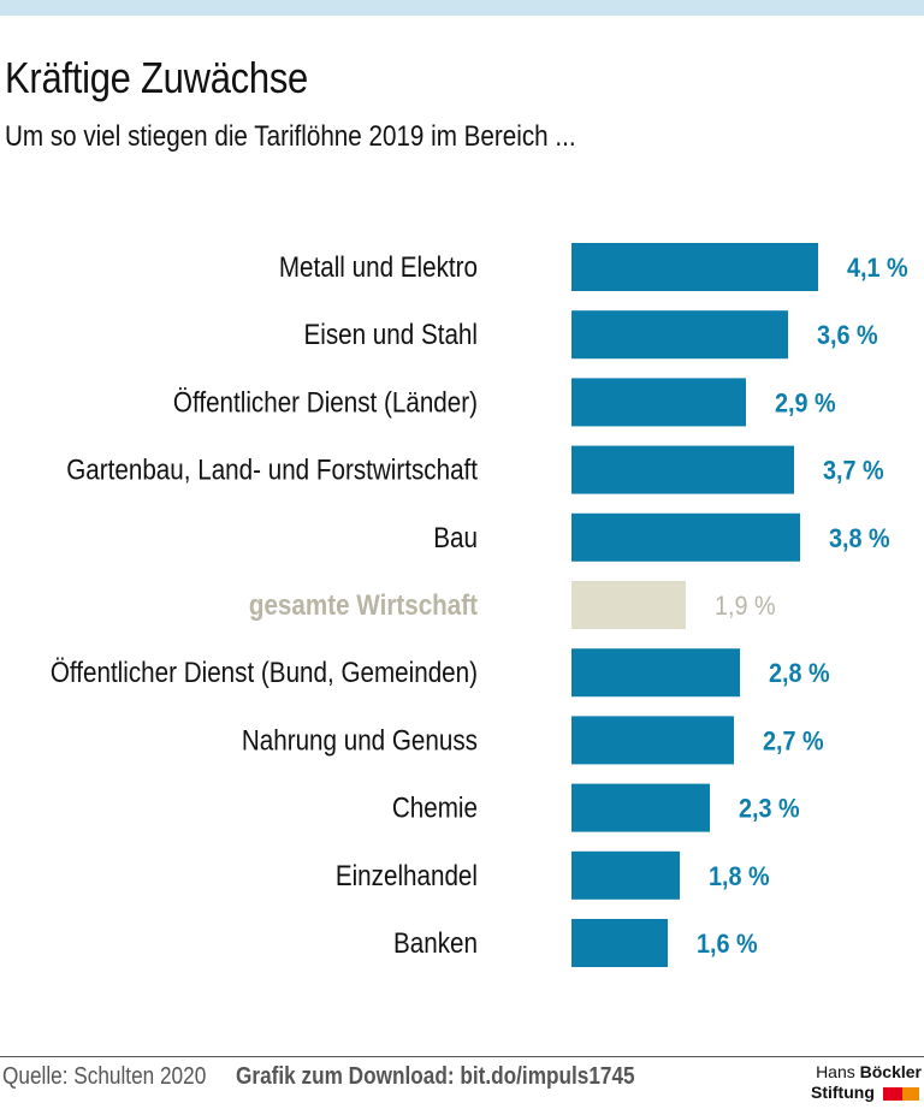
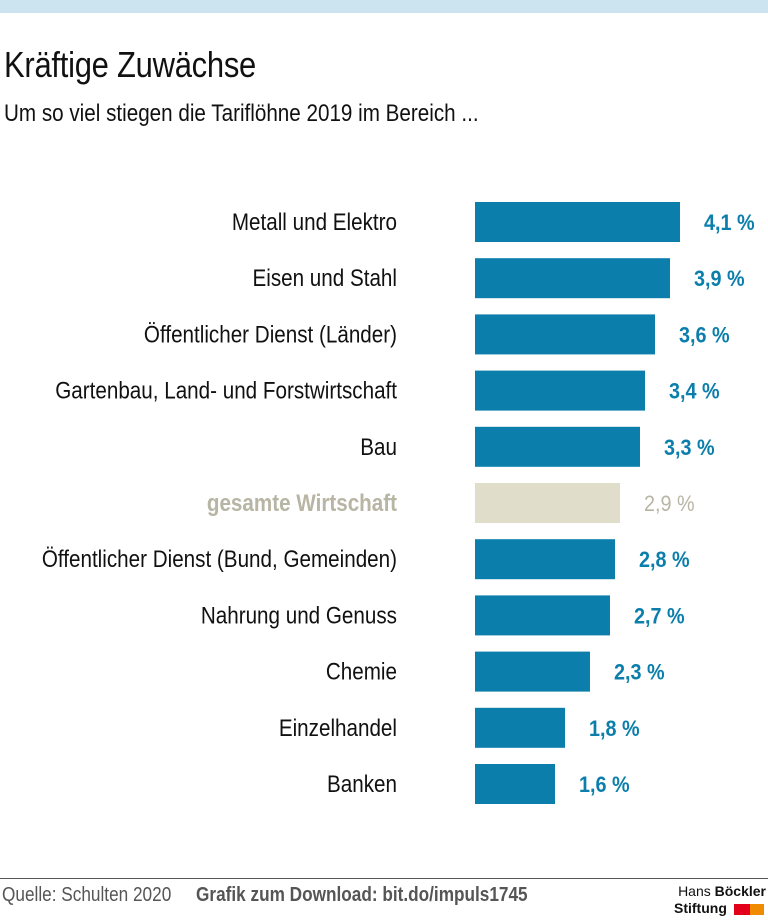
Eisen und Stahl: 3,6 -> 3,9
Öffentlicher Dienst (Länder): 2,9 -> 3,6
Gartenbau, Land- und Forstwirtschaft: 3,7 -> 3,4
Bau: 3,8 -> 3,3
gesamte Wirtschaft: 1,9 -> 2,9
